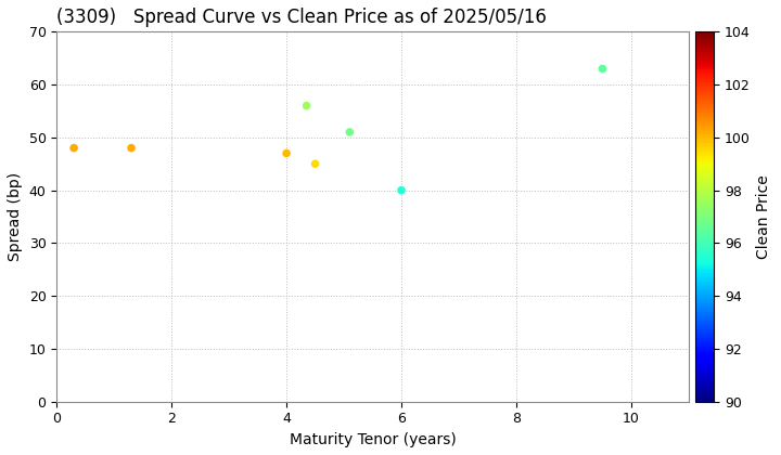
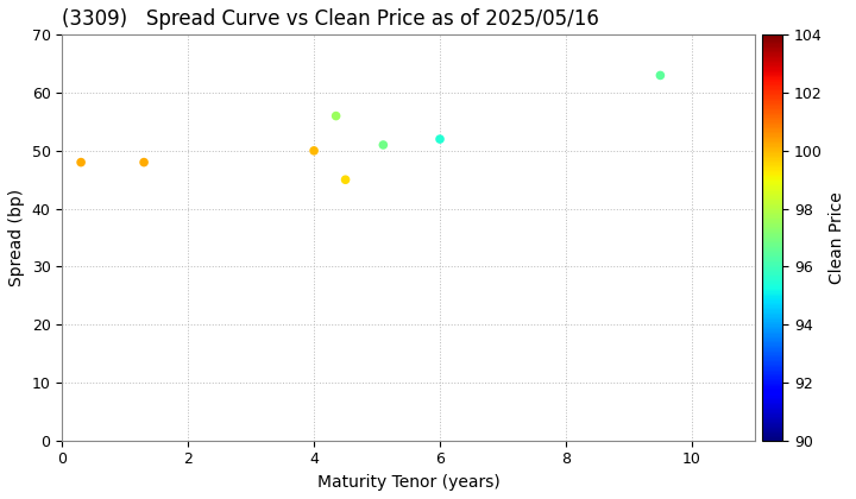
4: 47 -> 50
6: 40 -> 52
